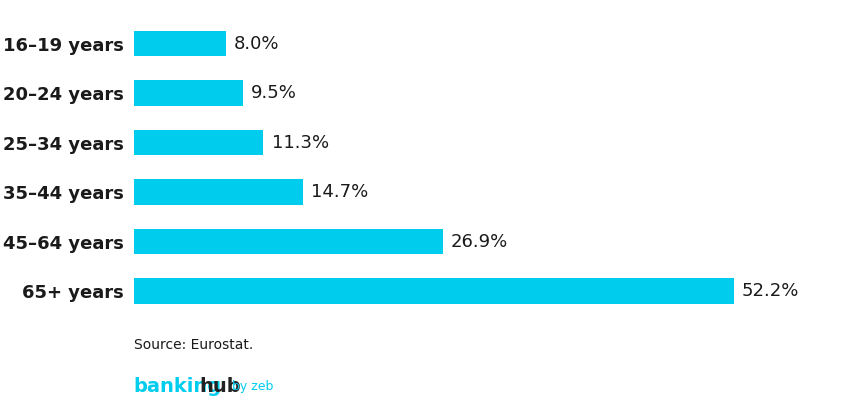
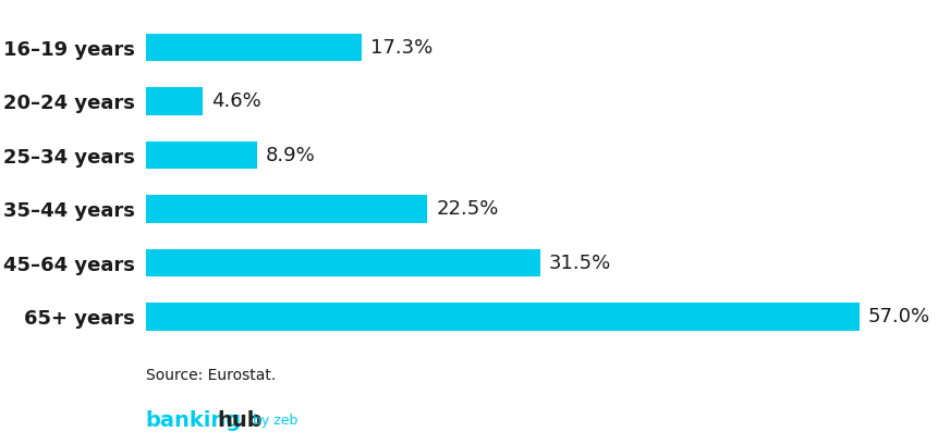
16–19 years: 8.0% -> 17.3%
20–24 years: 9.5% -> 4.6%
25–34 years: 11.3% -> 8.9%
35–44 years: 14.7% -> 22.5%
45–64 years: 26.9% -> 31.5%
65+ years: 52.2% -> 57.0%
